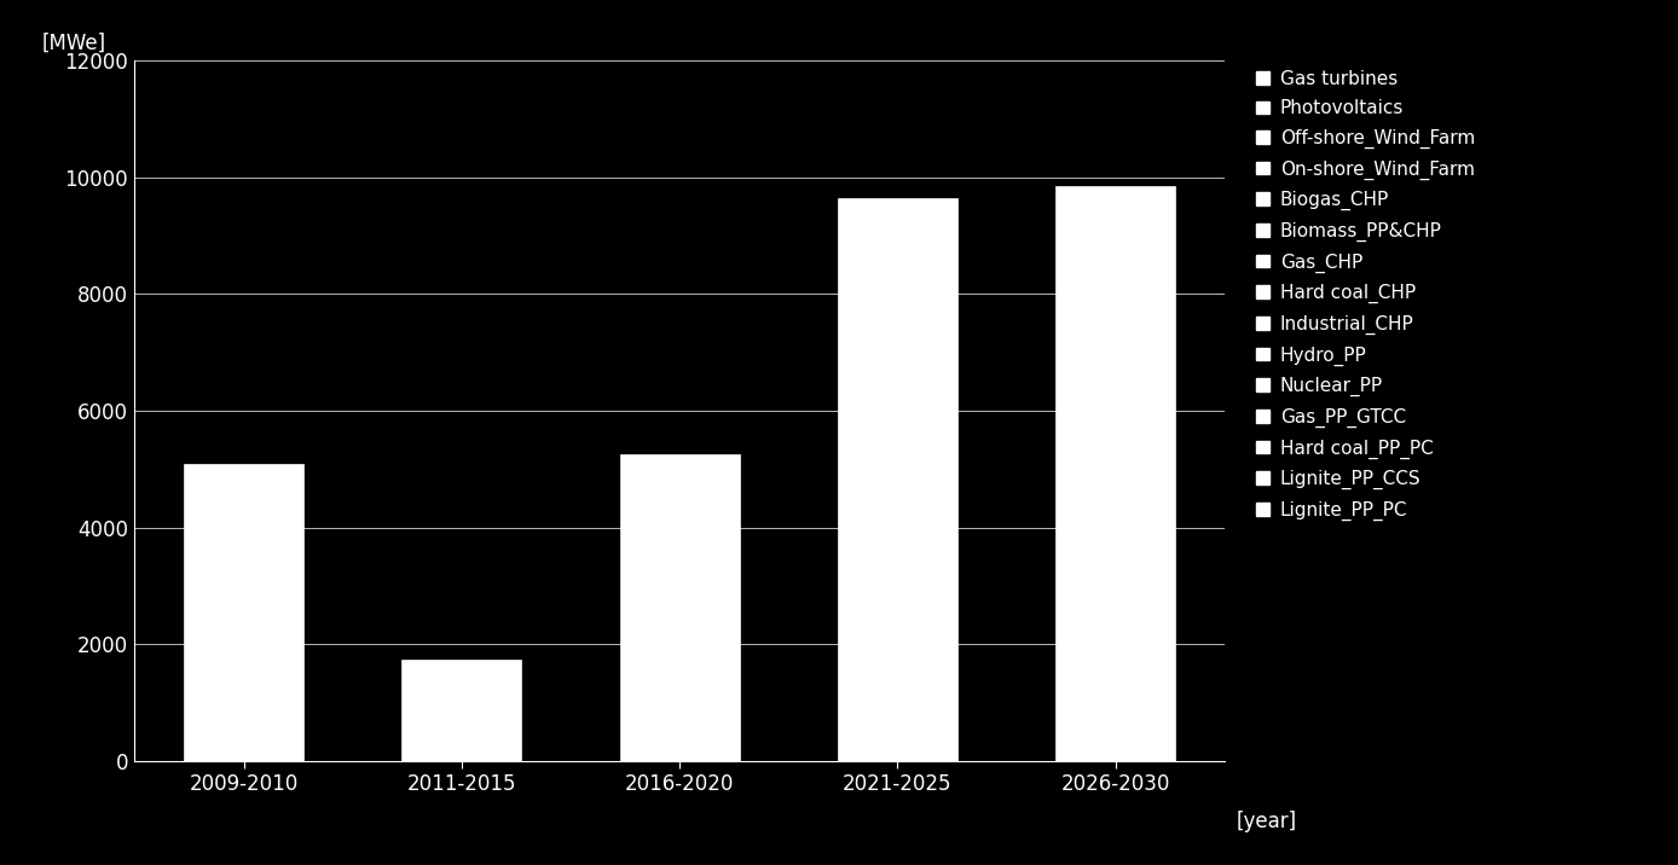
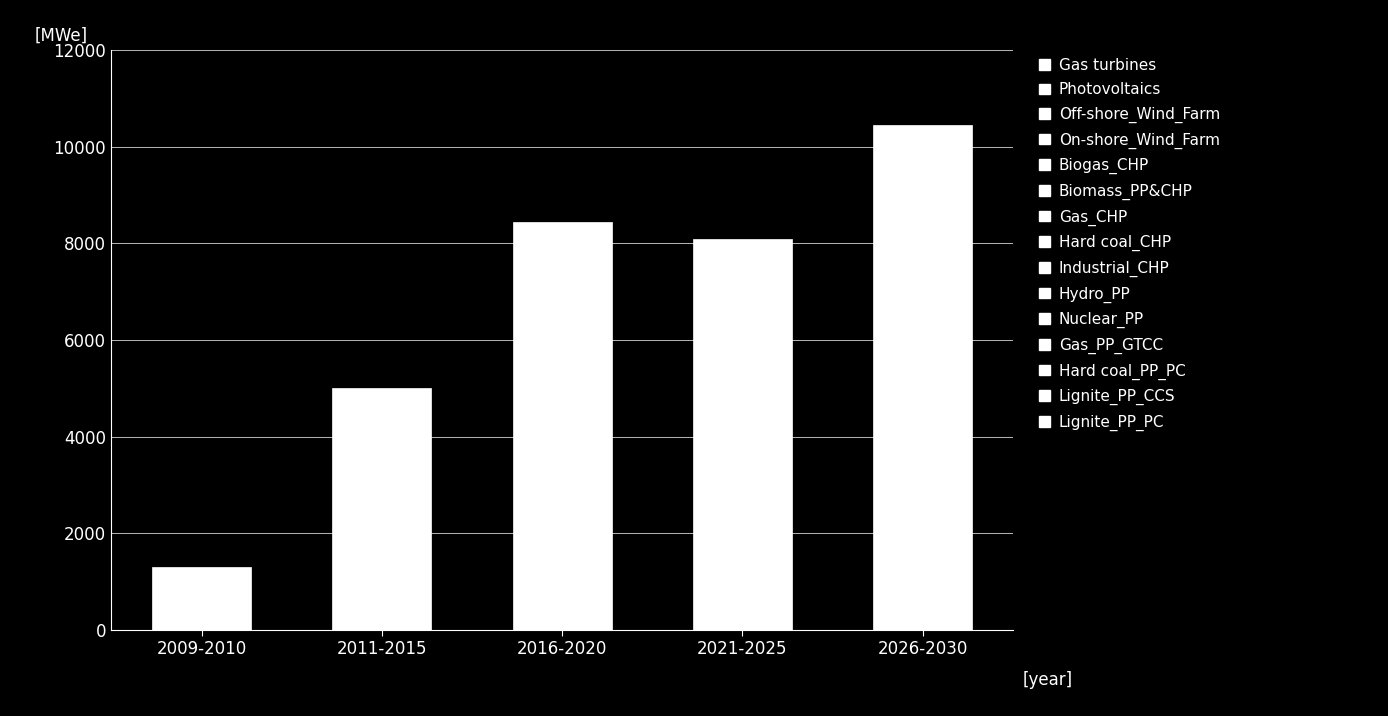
2009-2010: 5100 -> 1300
2011-2015: 1750 -> 5000
2016-2020: 5250 -> 8450
2021-2025: 9650 -> 8100
2026-2030: 9850 -> 10450
